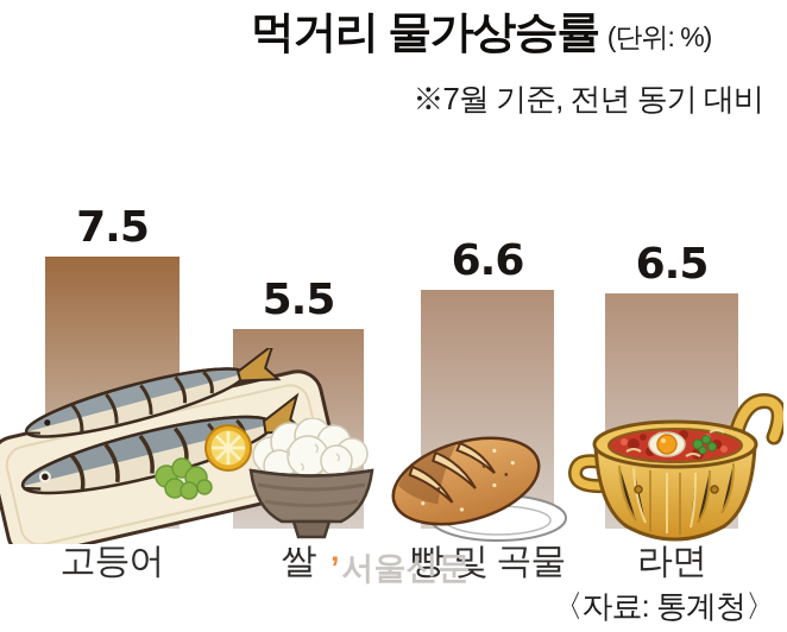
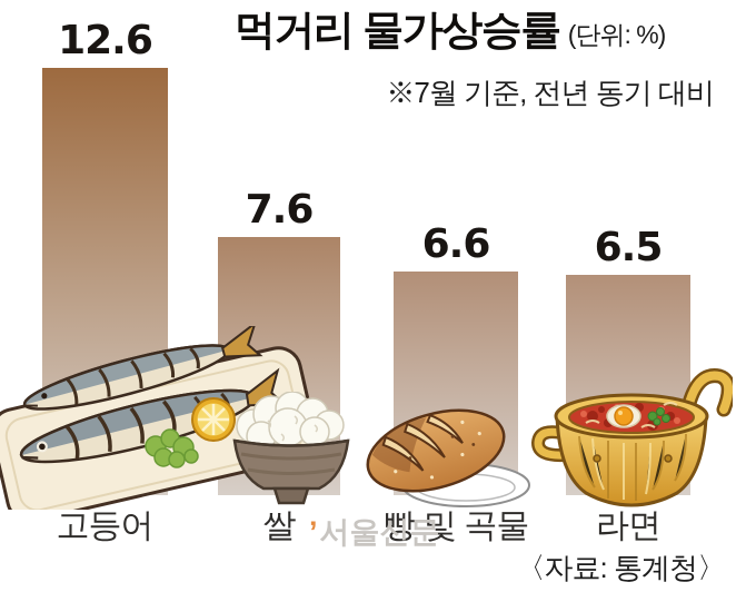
고등어: 7.5 -> 12.6
쌀: 5.5 -> 7.6
